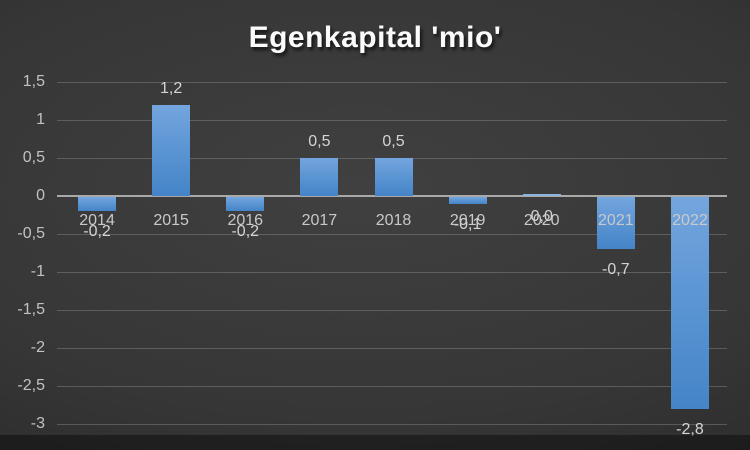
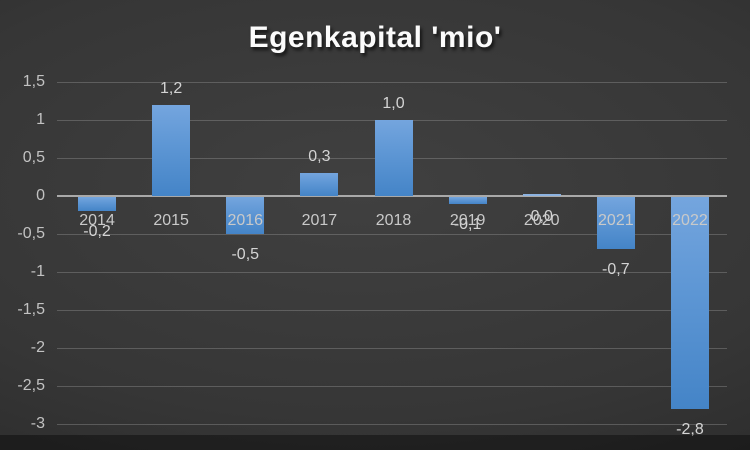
2016: -0,2 -> -0,5
2017: 0,5 -> 0,3
2018: 0,5 -> 1,0
